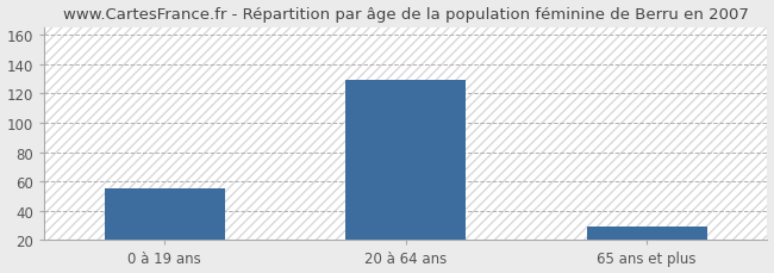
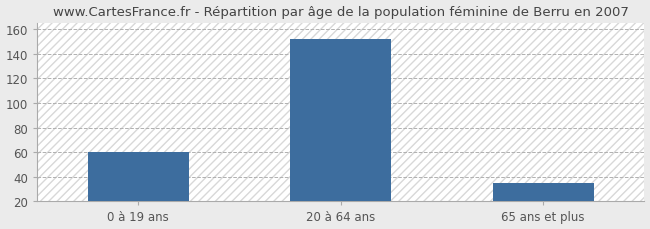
0 à 19 ans: 55 -> 60
20 à 64 ans: 129 -> 152
65 ans et plus: 29 -> 35
